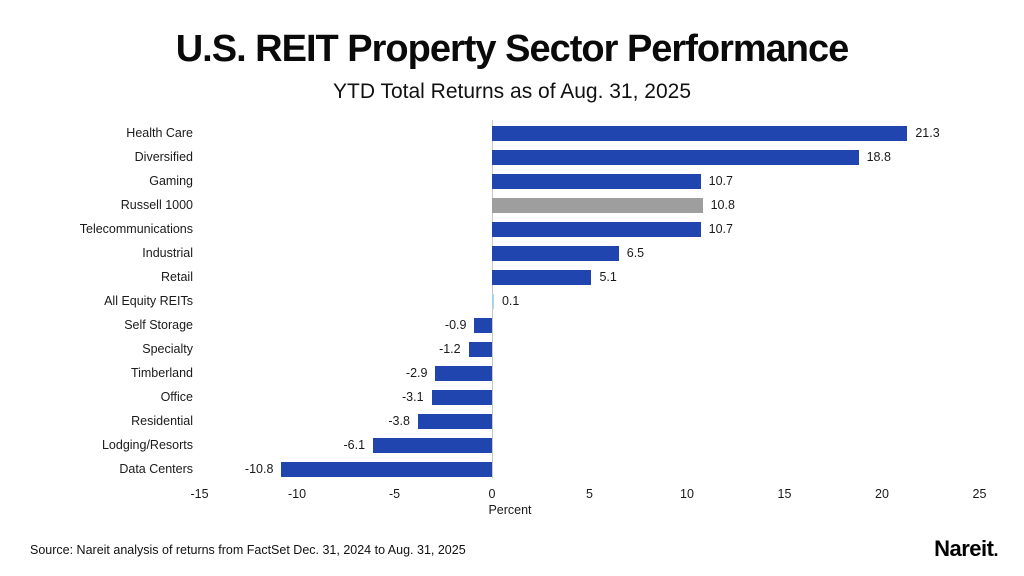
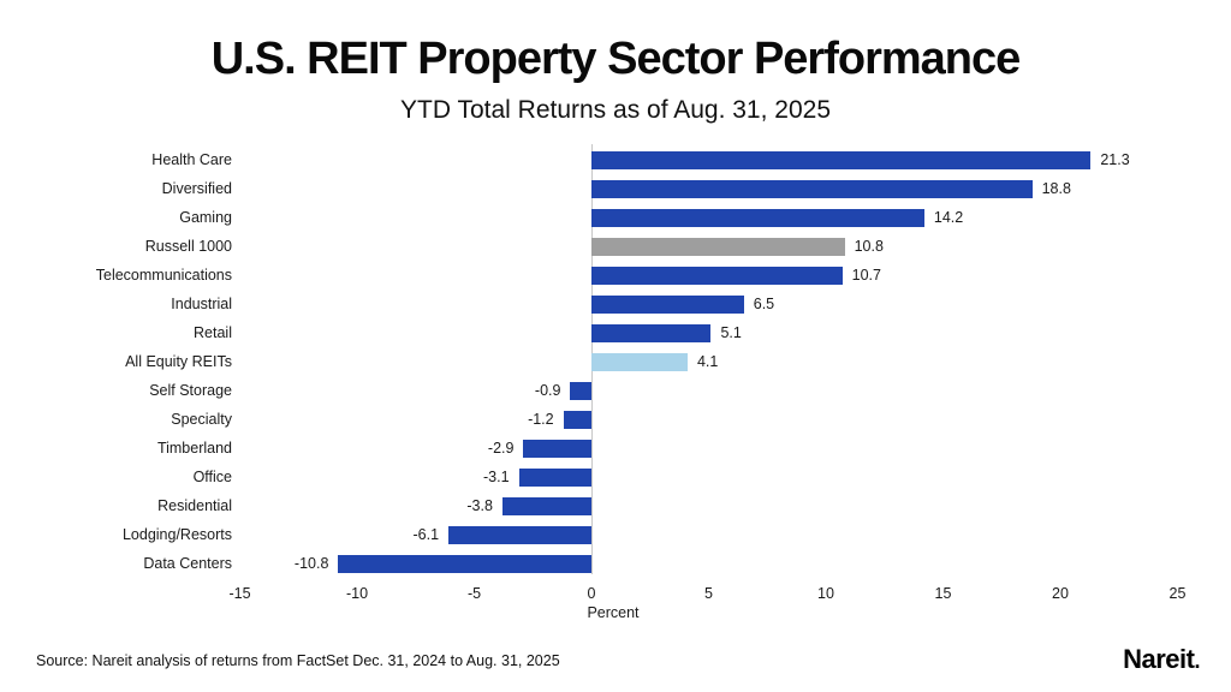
Gaming: 10.7 -> 14.2
All Equity REITs: 0.1 -> 4.1
